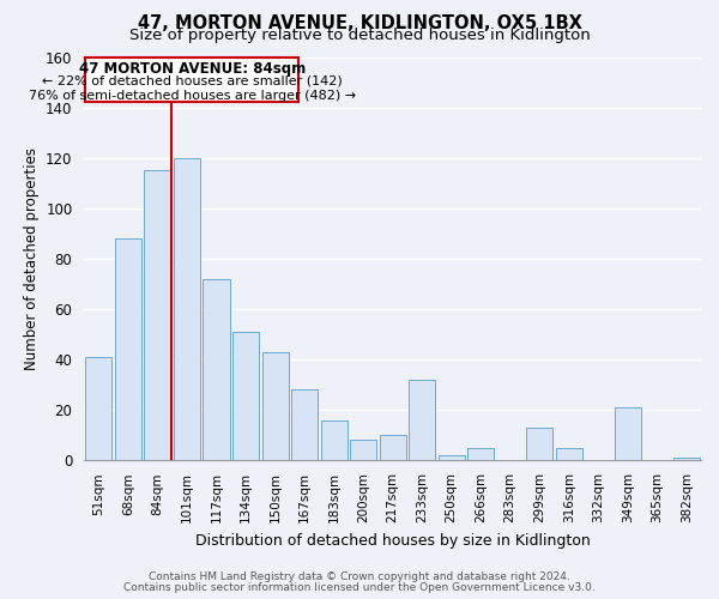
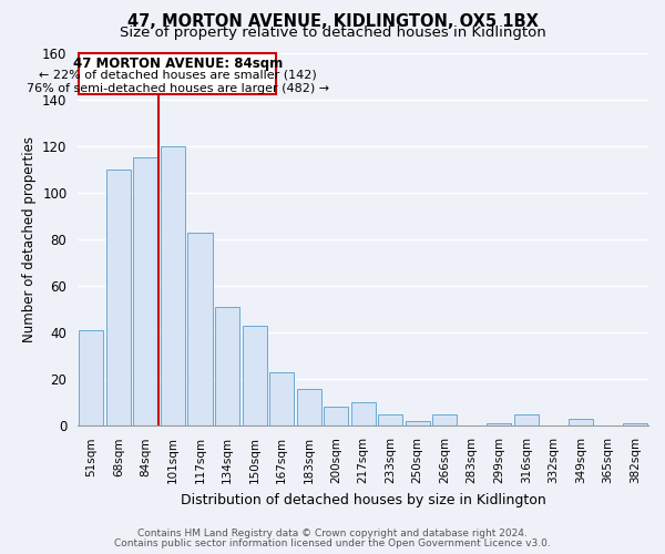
68sqm: 88 -> 110
117sqm: 72 -> 83
167sqm: 28 -> 23
233sqm: 32 -> 5
299sqm: 13 -> 1
349sqm: 21 -> 3
